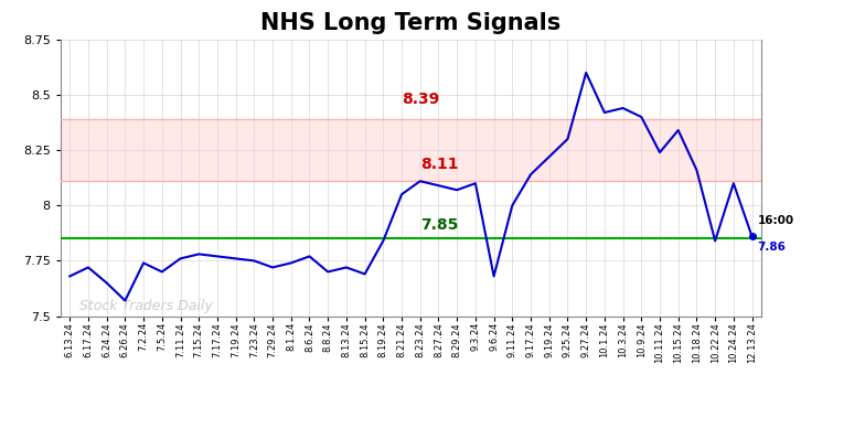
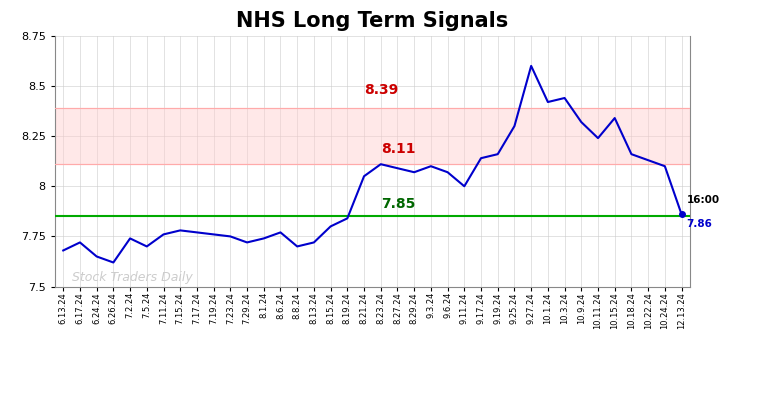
6.26.24: 7.57 -> 7.62
8.15.24: 7.69 -> 7.80
9.6.24: 7.68 -> 8.07
9.19.24: 8.22 -> 8.16
10.9.24: 8.40 -> 8.32
10.22.24: 7.84 -> 8.13
